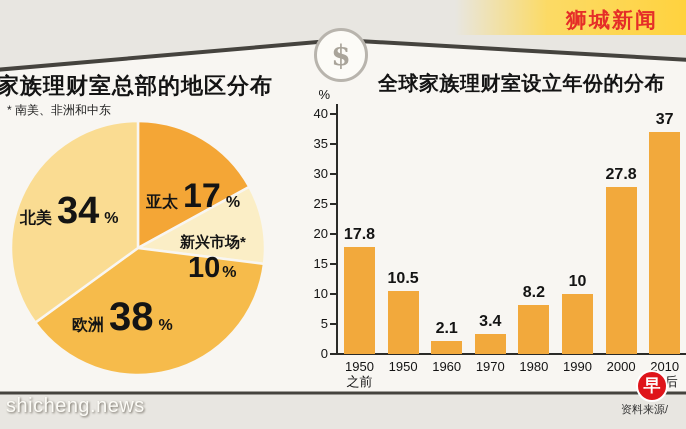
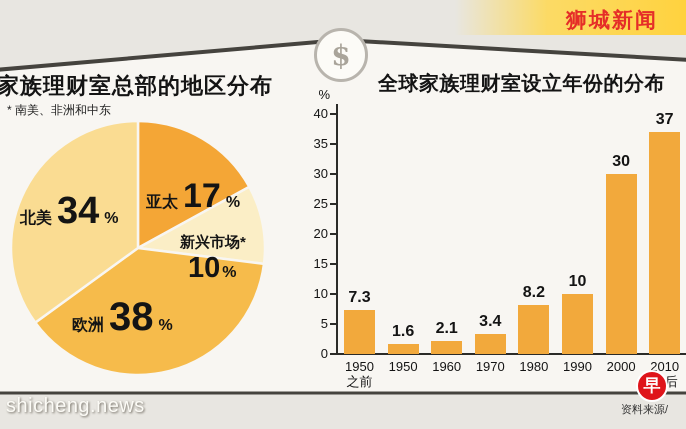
全球家族理财室设立年份的分布/1950之前: 17.8 -> 7.3
全球家族理财室设立年份的分布/1950: 10.5 -> 1.6
全球家族理财室设立年份的分布/2000: 27.8 -> 30
